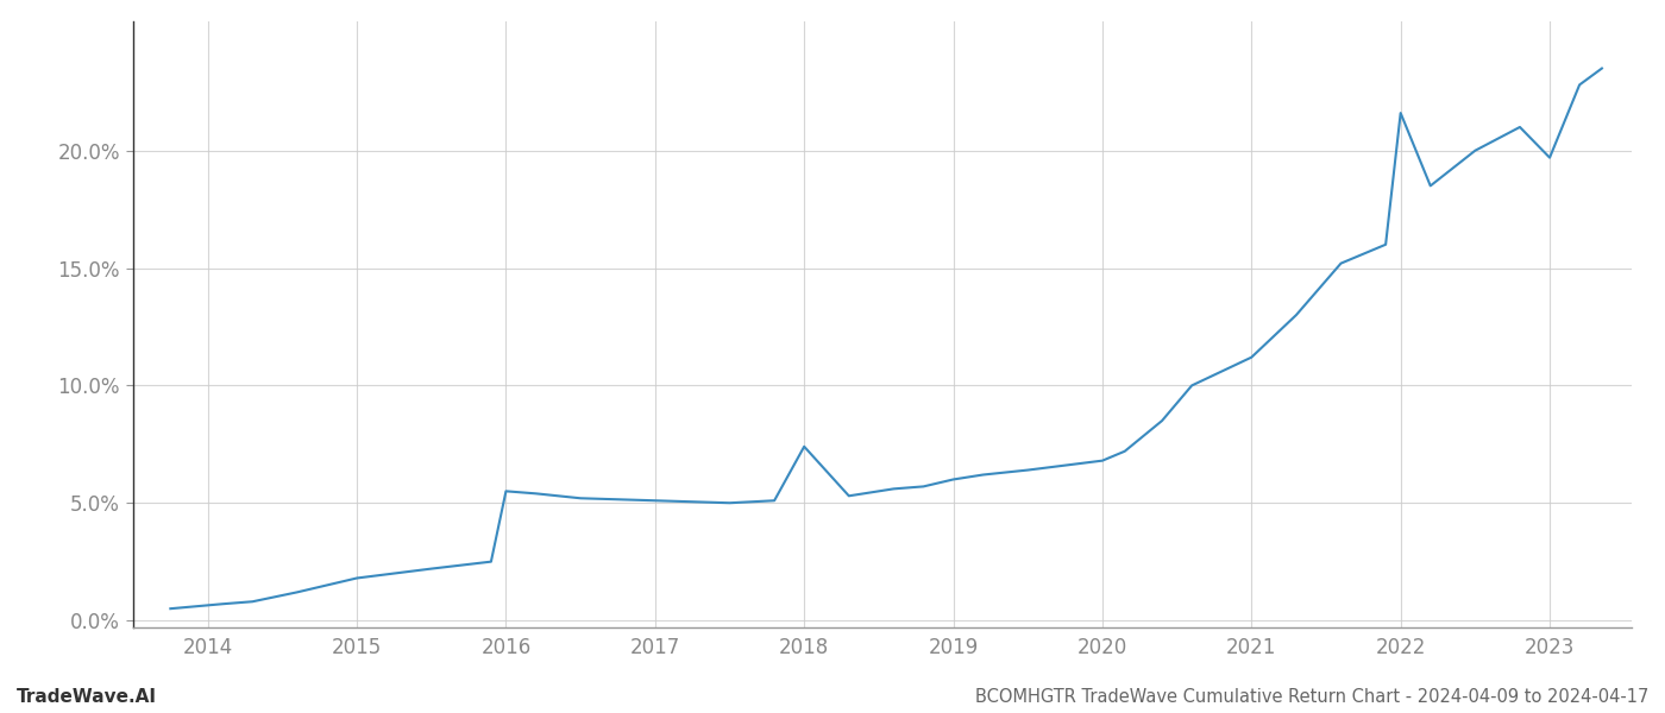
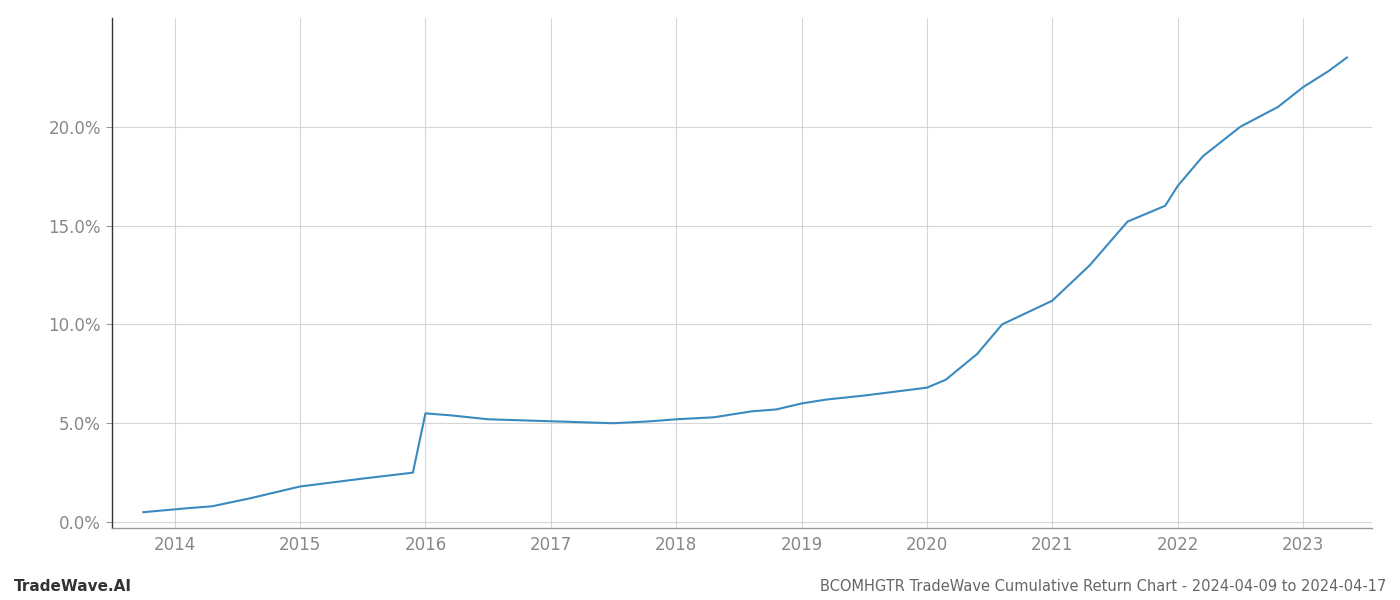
2018: 7.4% -> 5.2%
2022: 21.6% -> 17.0%
2023: 19.7% -> 22.0%
